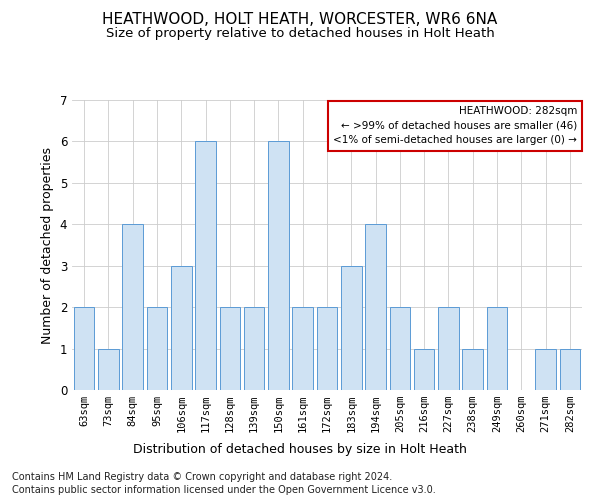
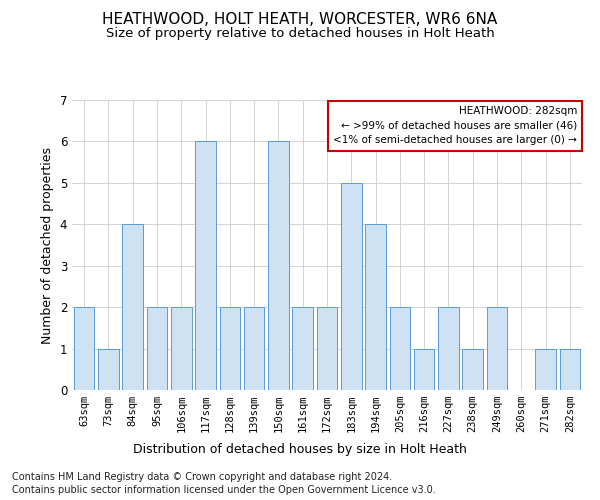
106sqm: 3 -> 2
183sqm: 3 -> 5
